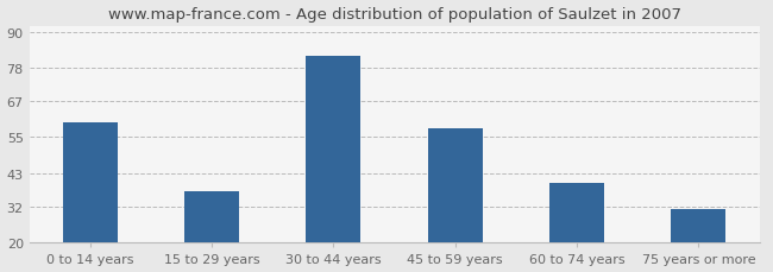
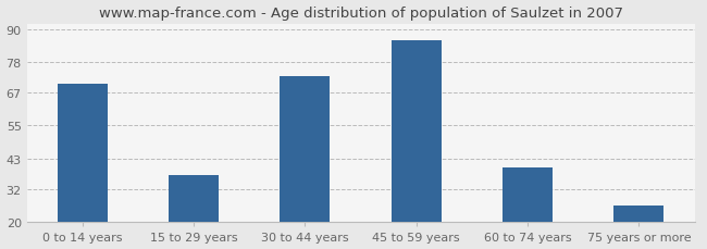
0 to 14 years: 60 -> 70
30 to 44 years: 82 -> 73
45 to 59 years: 58 -> 86
75 years or more: 31 -> 26
